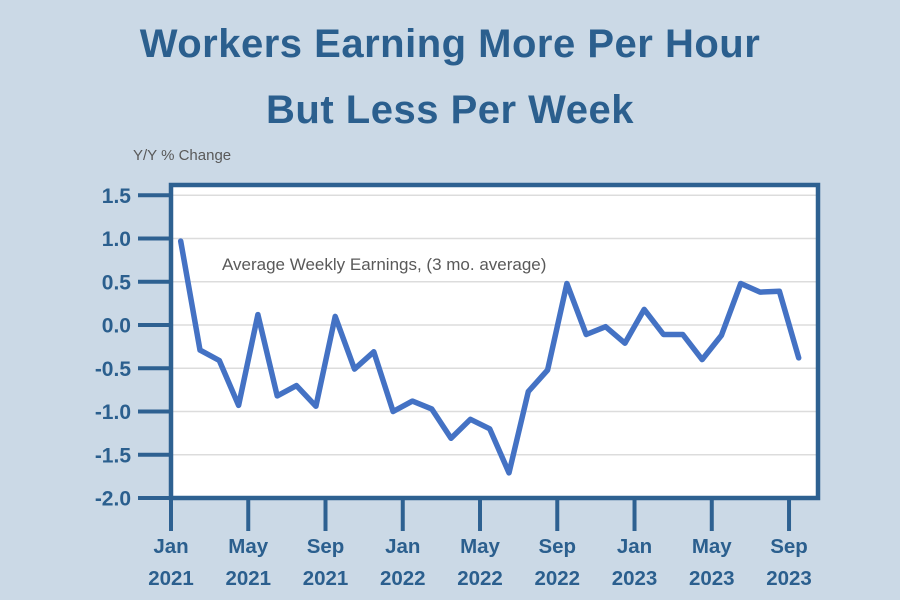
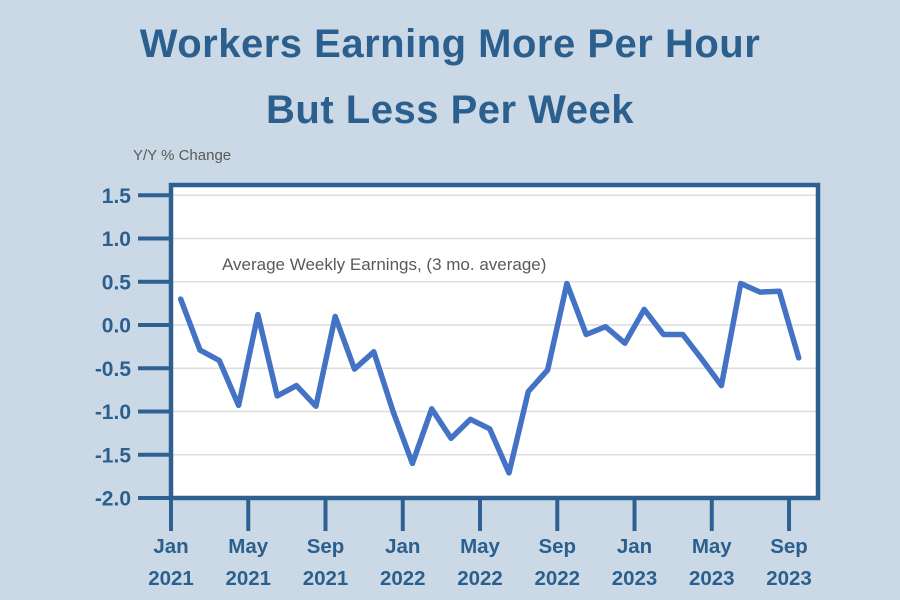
Jan 2021: 1.0 -> 0.3
Jan 2022: -0.9 -> -1.6
May 2023: -0.1 -> -0.7
